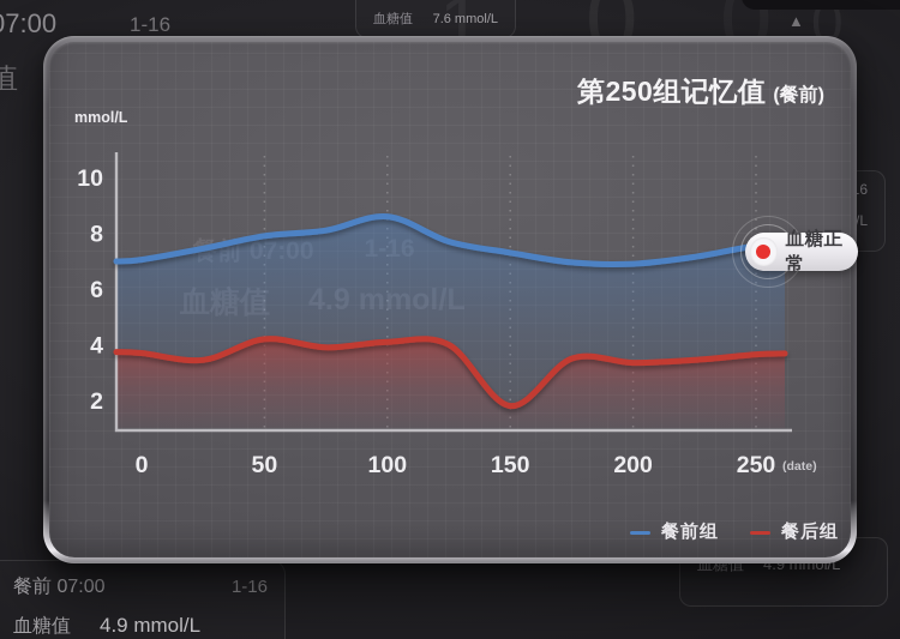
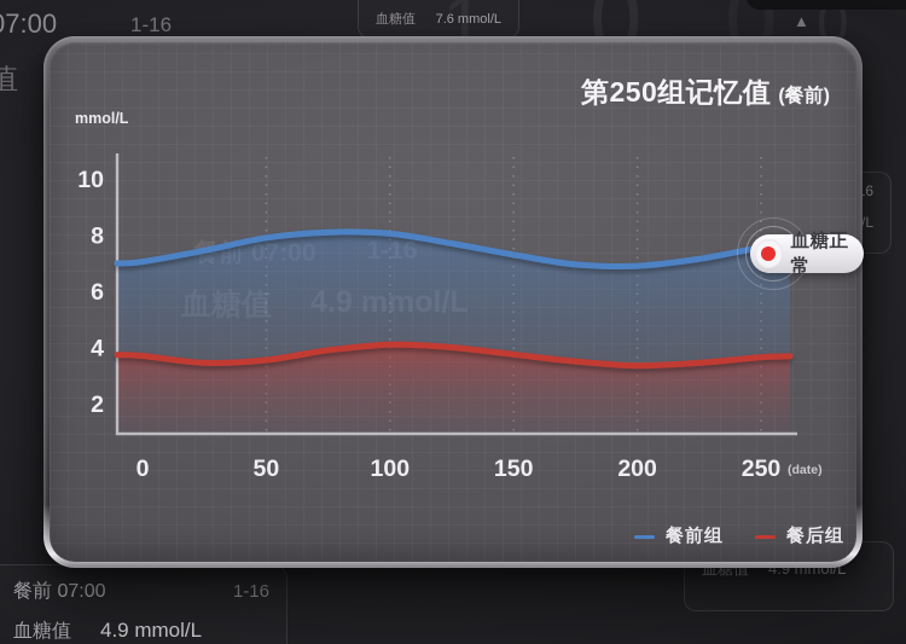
餐后组/50: 4.2 -> 3.5
餐前组/100: 8.6 -> 8.1
餐后组/150: 1.8 -> 3.8
